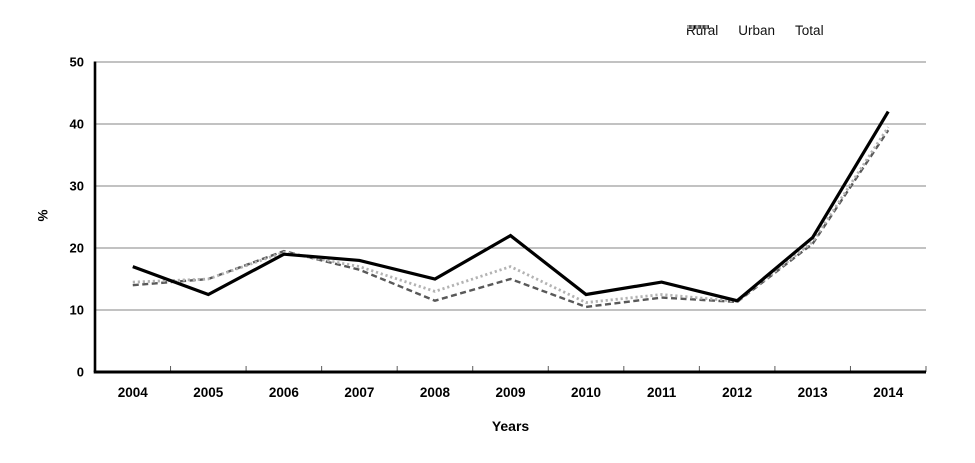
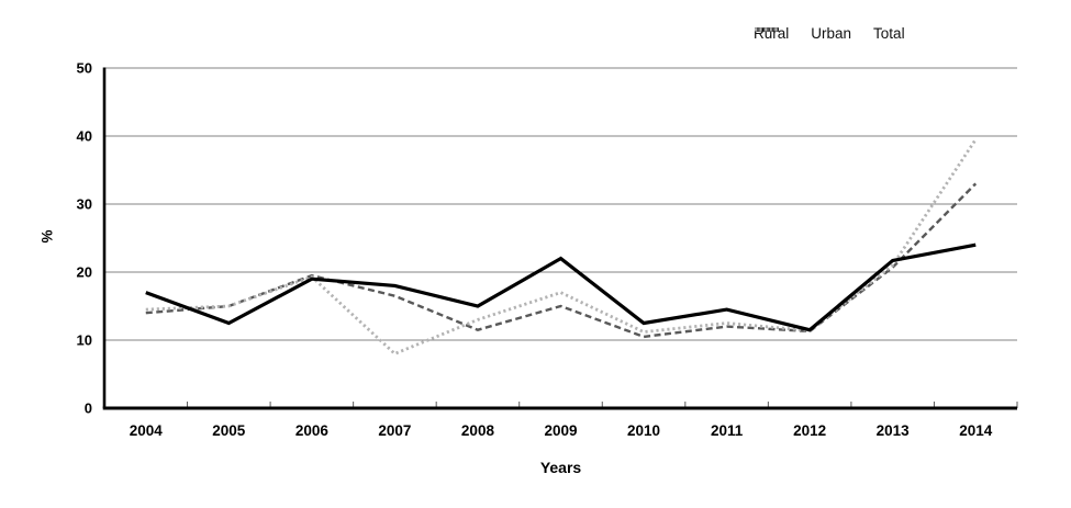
Total/2007: 17 -> 8
Rural/2014: 42 -> 24
Urban/2014: 39 -> 33
